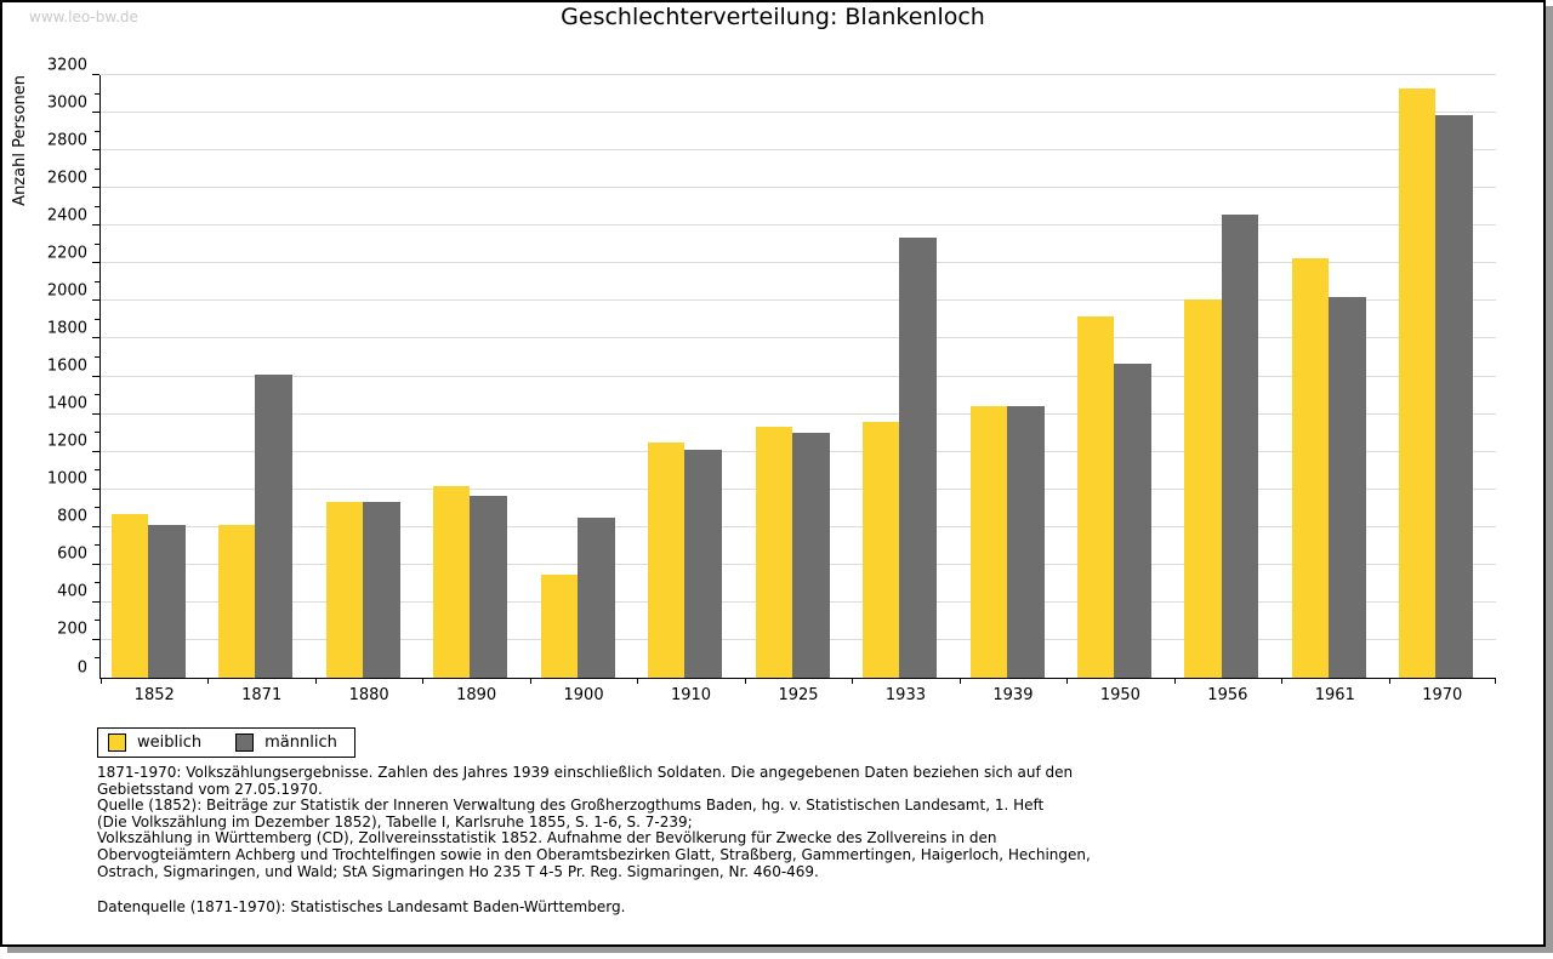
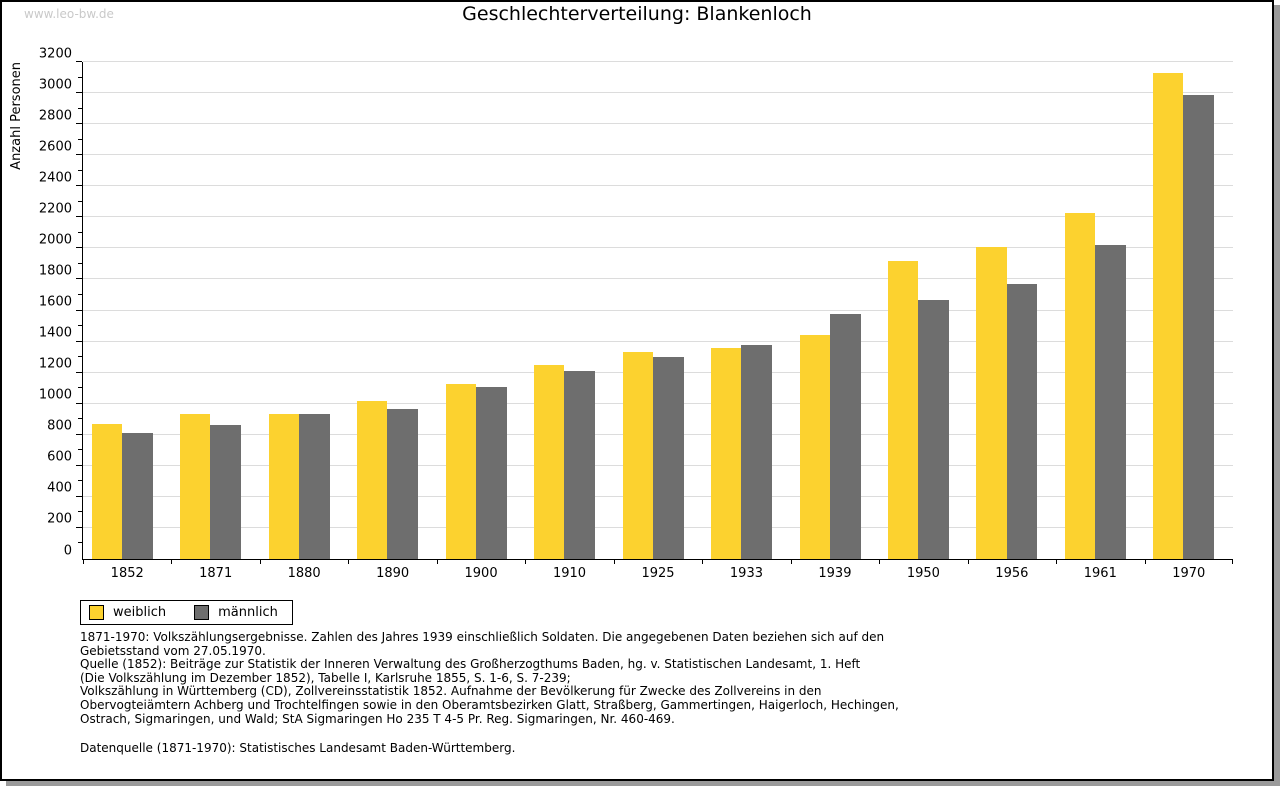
weiblich/1871: 810 -> 940
männlich/1871: 1610 -> 860
weiblich/1900: 550 -> 1130
männlich/1900: 850 -> 1100
männlich/1933: 2340 -> 1380
männlich/1939: 1440 -> 1580
männlich/1956: 2460 -> 1770
